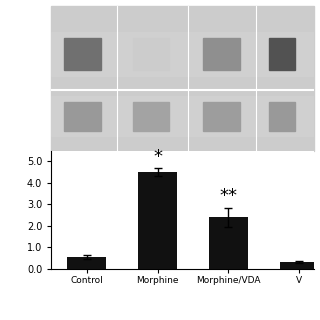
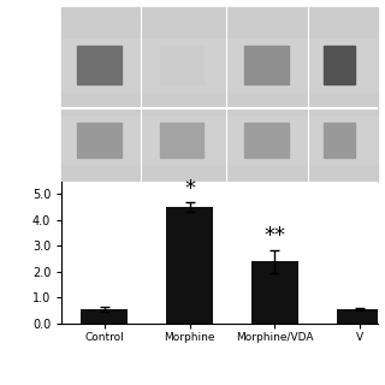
V: 0.30 -> 0.55
